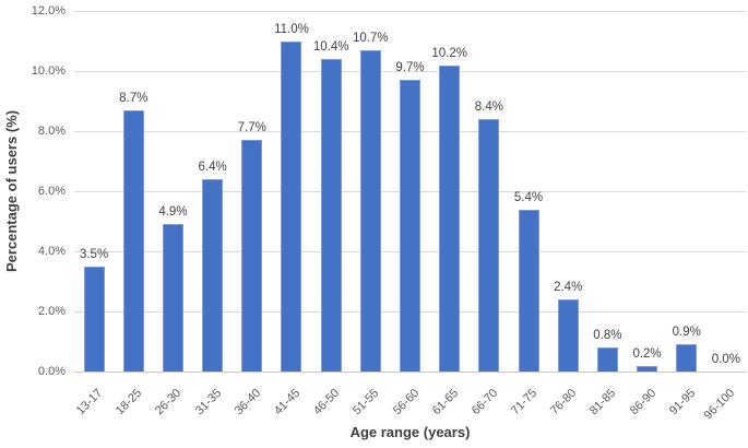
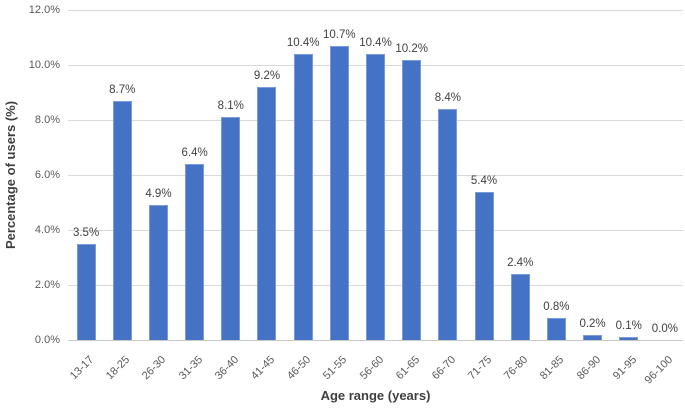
36-40: 7.7% -> 8.1%
41-45: 11.0% -> 9.2%
56-60: 9.7% -> 10.4%
91-95: 0.9% -> 0.1%
